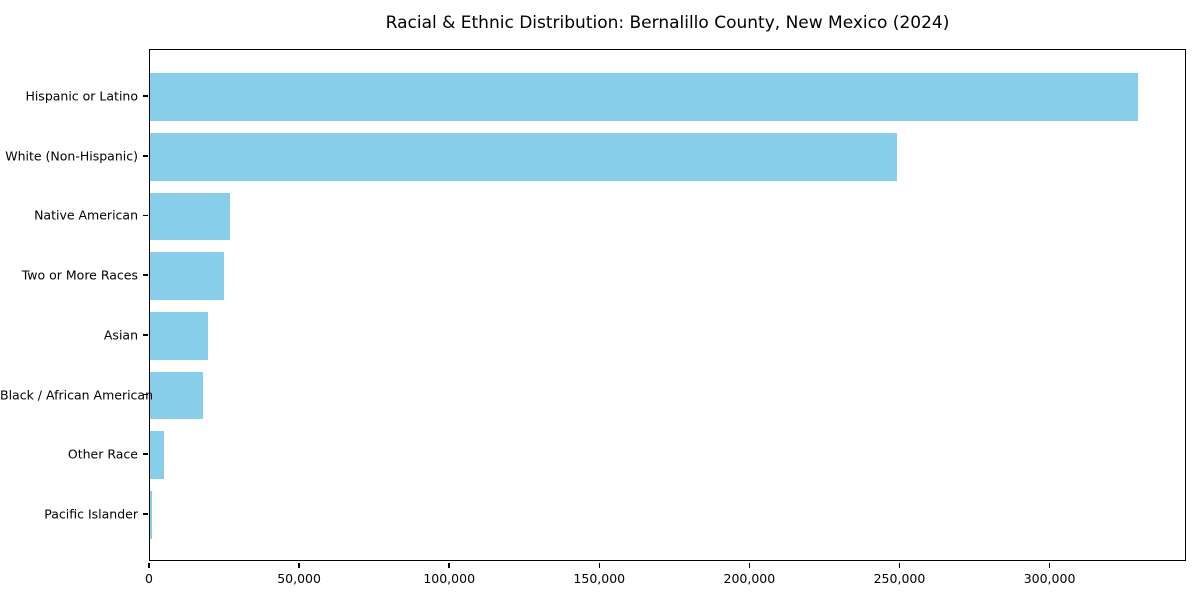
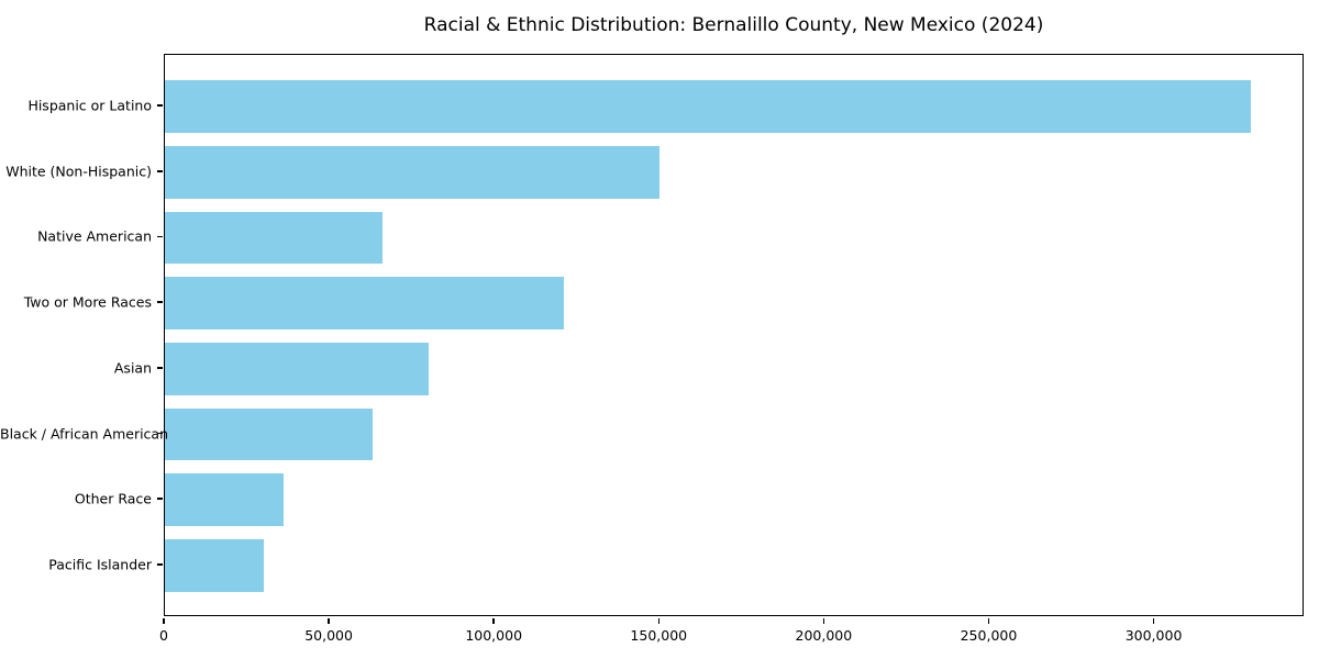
White (Non-Hispanic): 249000 -> 150000
Native American: 26000 -> 66000
Two or More Races: 25000 -> 121000
Asian: 19000 -> 80000
Black / African American: 18000 -> 63000
Other Race: 5000 -> 36000
Pacific Islander: 1000 -> 30000
